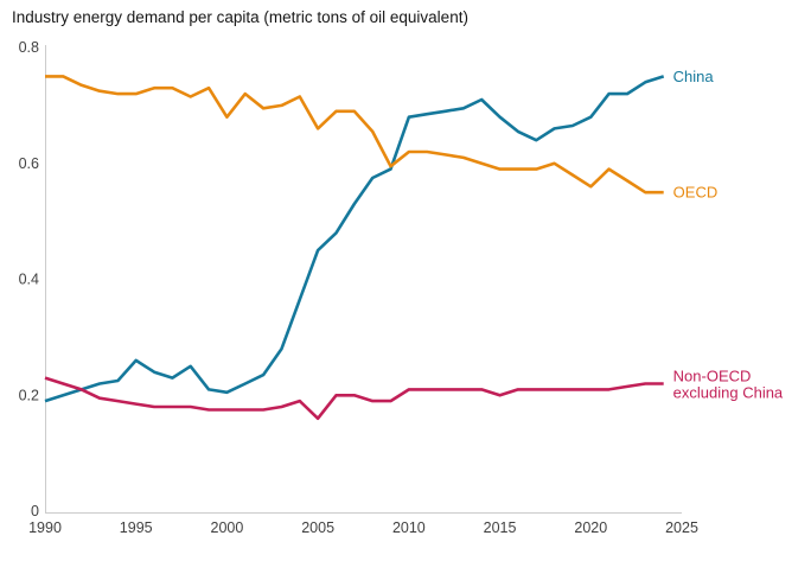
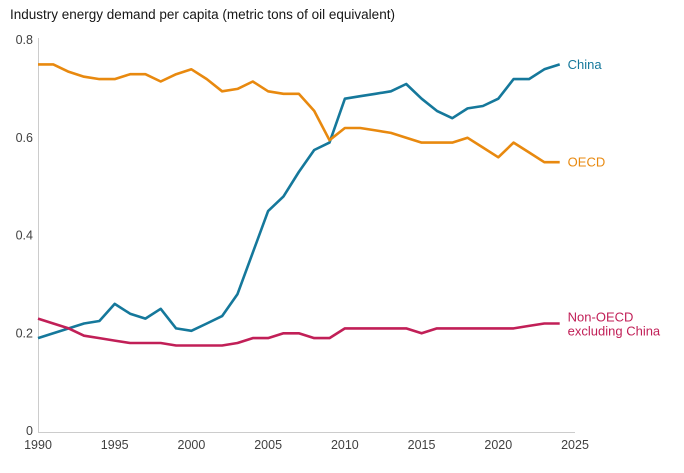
OECD/2000: 0.68 -> 0.74
OECD/2005: 0.66 -> 0.69
Non-OECD excluding China/2005: 0.16 -> 0.19
